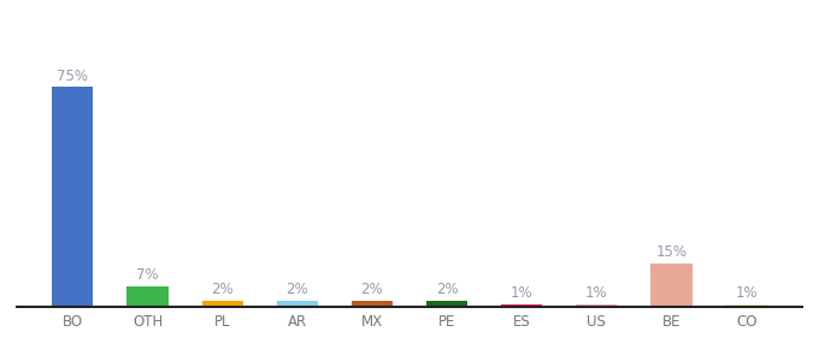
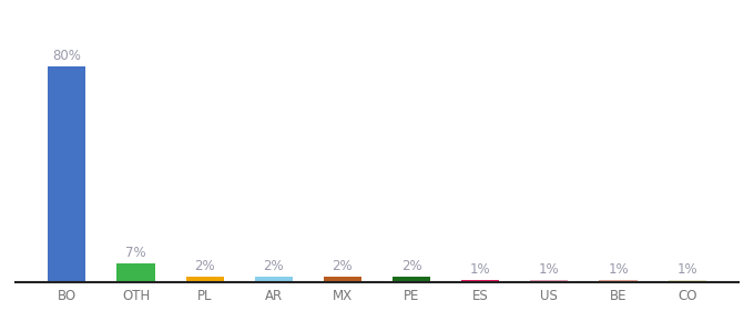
BO: 75% -> 80%
BE: 15% -> 1%
